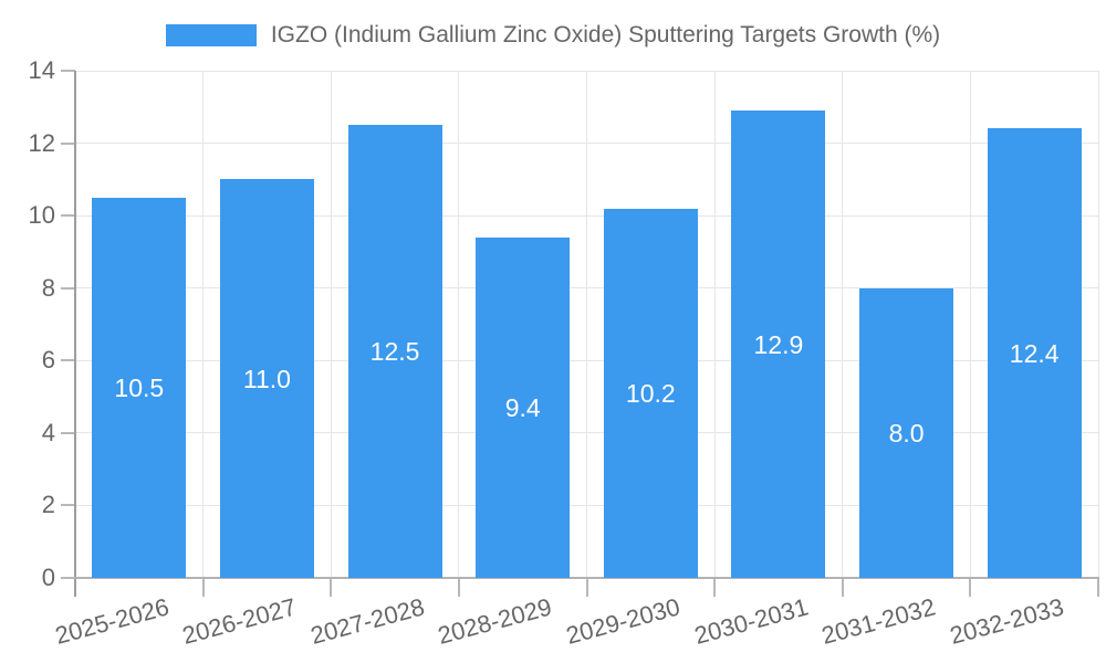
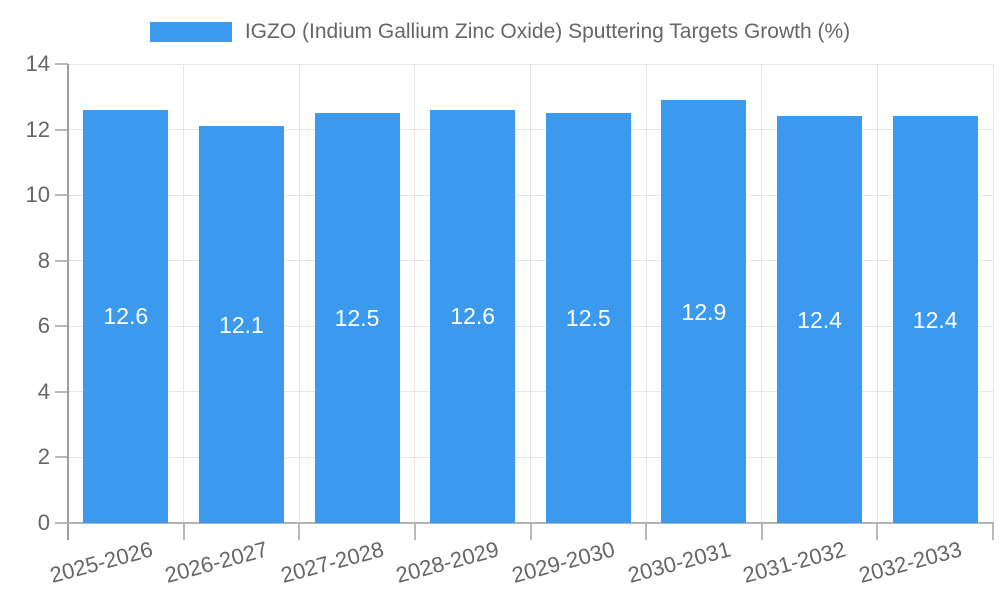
2025-2026: 10.5 -> 12.6
2026-2027: 11.0 -> 12.1
2028-2029: 9.4 -> 12.6
2029-2030: 10.2 -> 12.5
2031-2032: 8.0 -> 12.4
